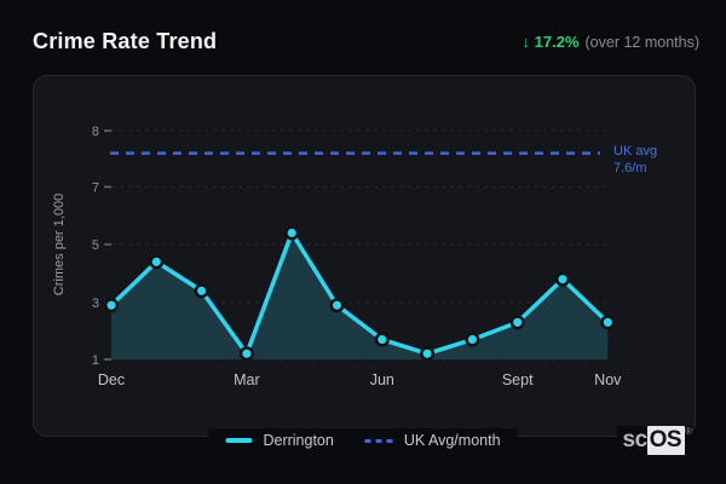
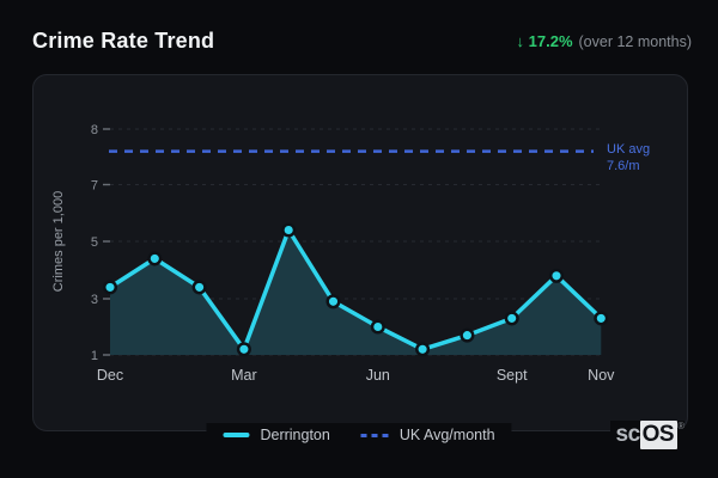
Dec: 2.9 -> 3.4
Jun: 1.7 -> 2.0
